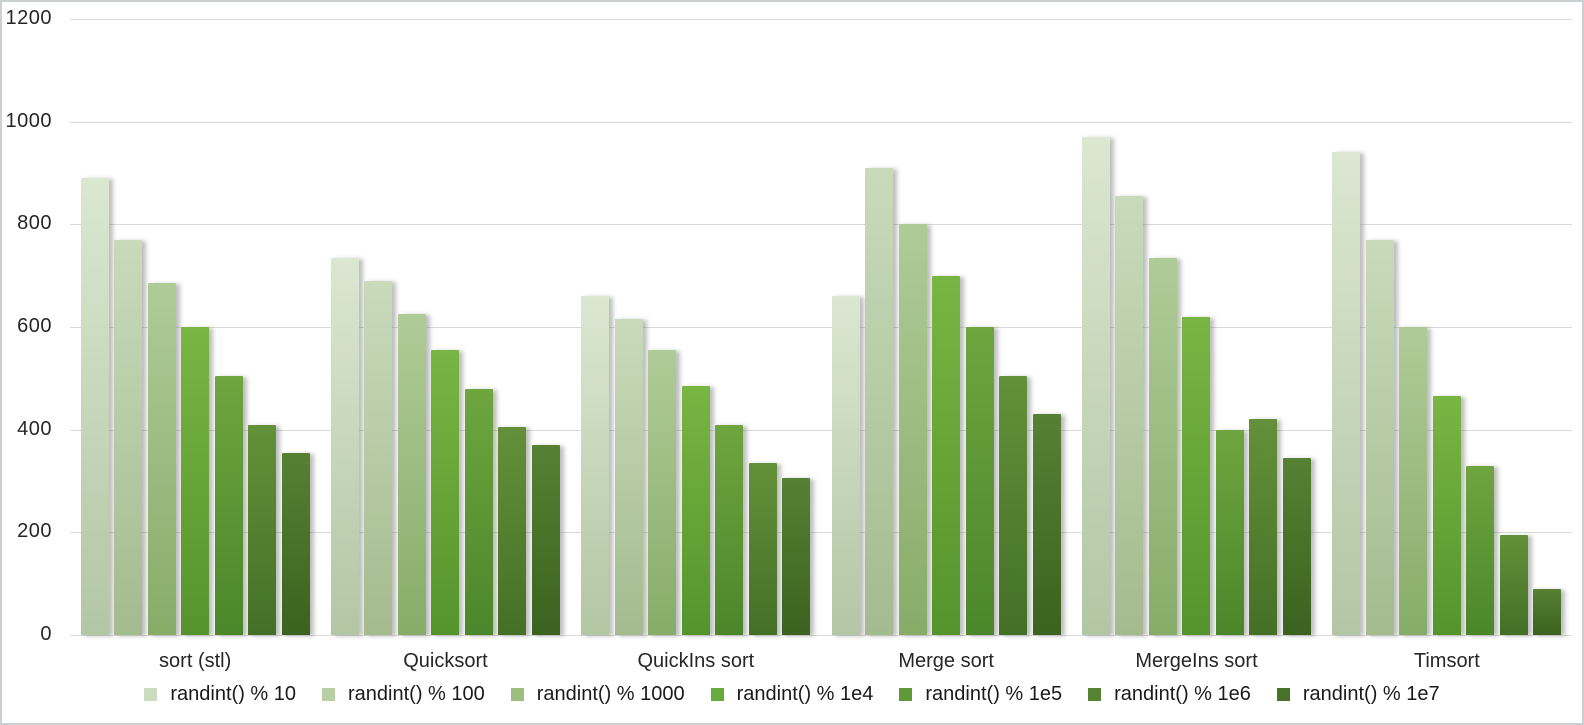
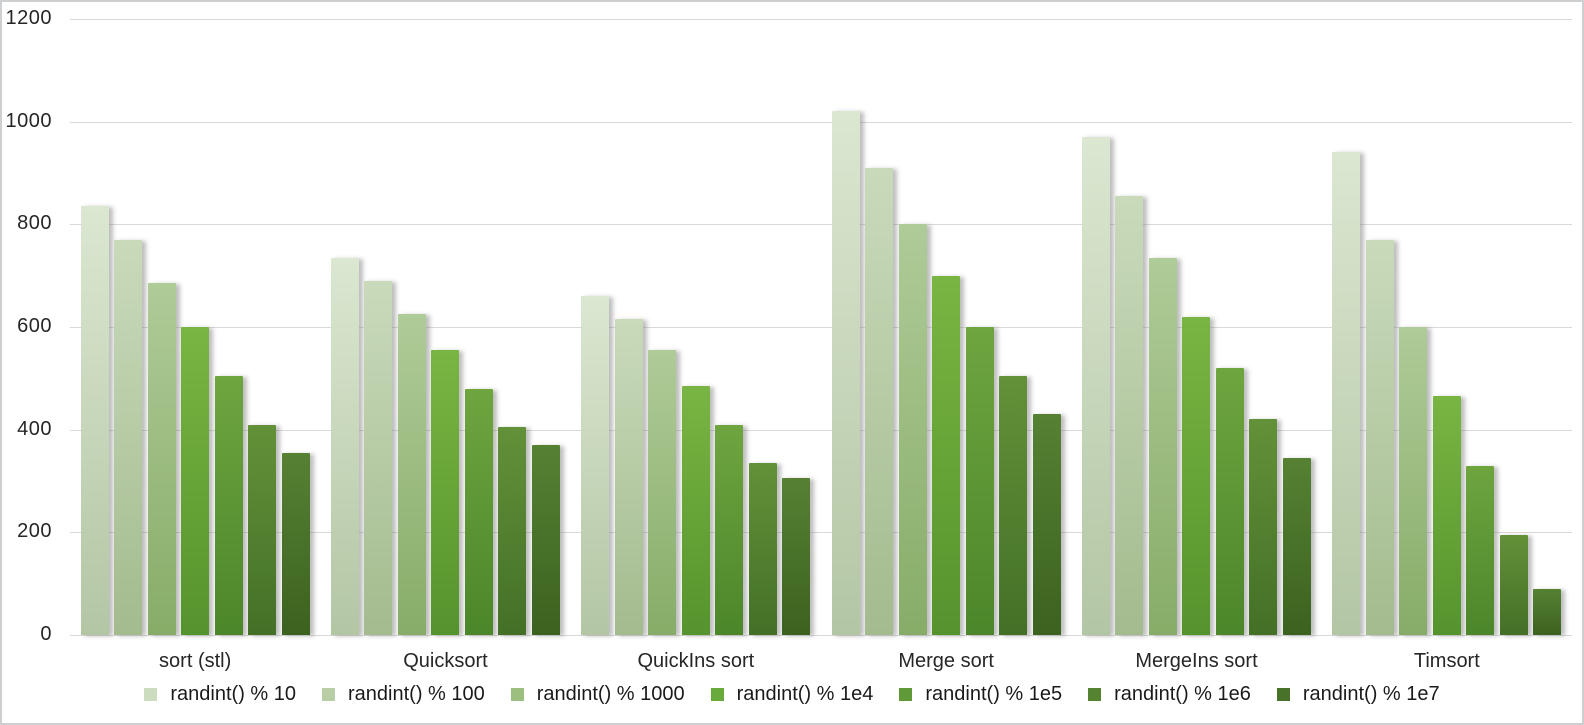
randint() % 10/sort (stl): 890 -> 840
randint() % 10/Merge sort: 660 -> 1020
randint() % 1e5/MergeIns sort: 400 -> 520
